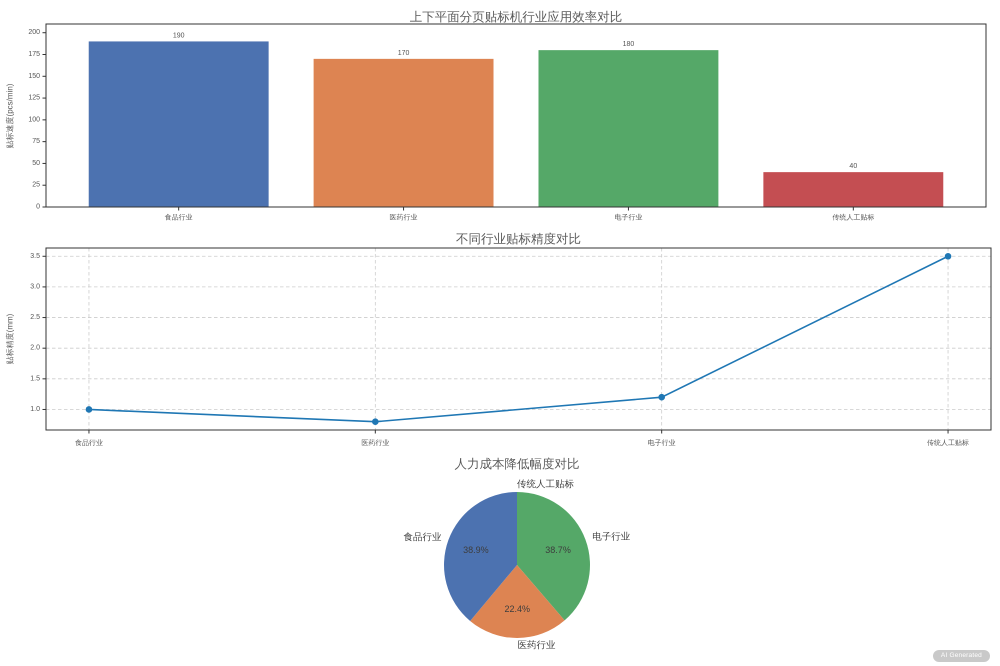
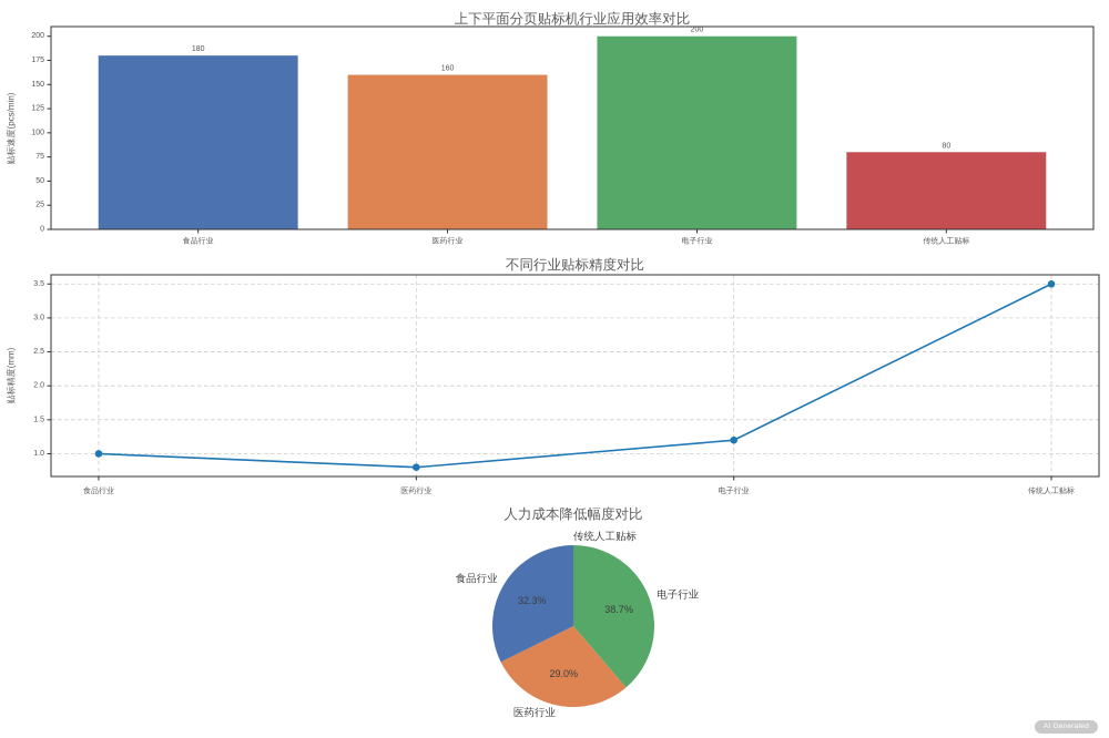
上下平面分页贴标机行业应用效率对比/食品行业: 190 -> 180
上下平面分页贴标机行业应用效率对比/医药行业: 170 -> 160
上下平面分页贴标机行业应用效率对比/电子行业: 180 -> 200
上下平面分页贴标机行业应用效率对比/传统人工贴标: 40 -> 80
人力成本降低幅度对比/医药行业: 22.4% -> 29.0%
人力成本降低幅度对比/食品行业: 38.9% -> 32.3%
